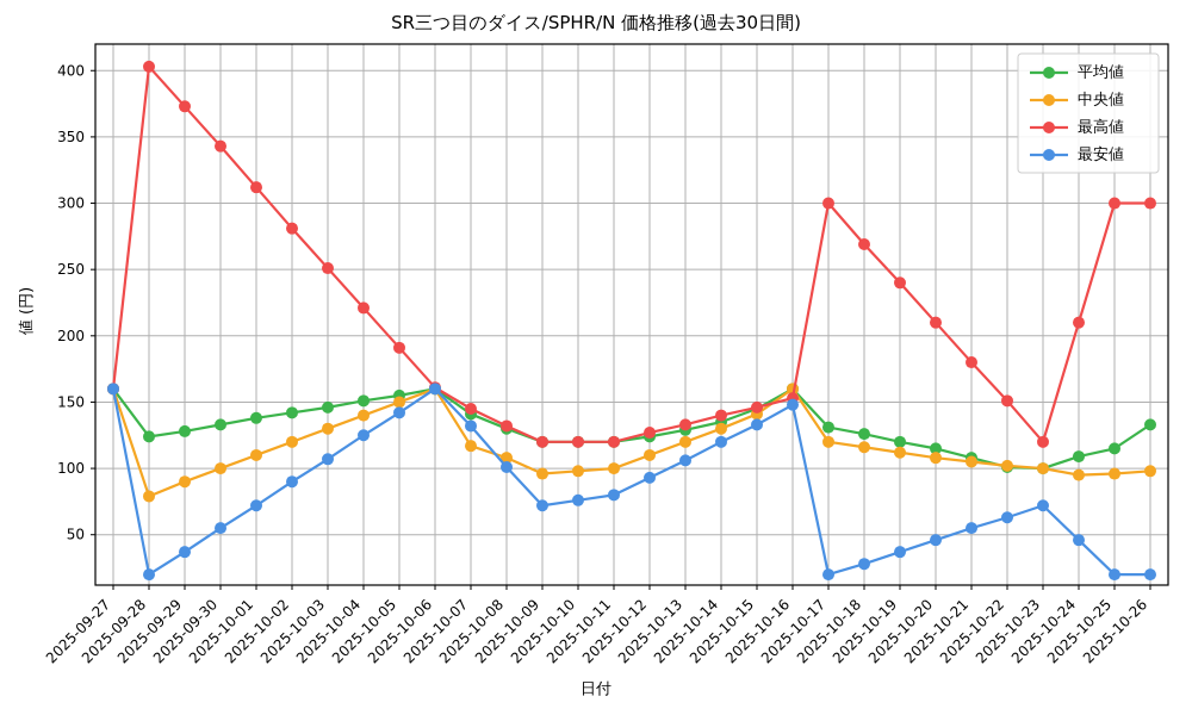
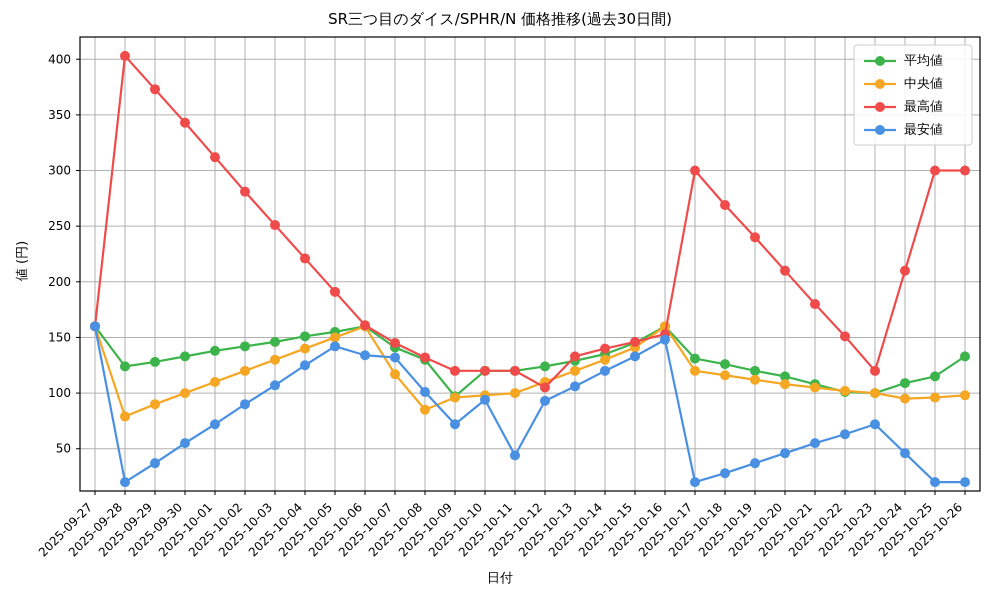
最安値/2025-10-06: 160 -> 134
中央値/2025-10-08: 108 -> 85
平均値/2025-10-09: 120 -> 97
最安値/2025-10-10: 76 -> 94
最安値/2025-10-11: 80 -> 44
最高値/2025-10-12: 127 -> 105
